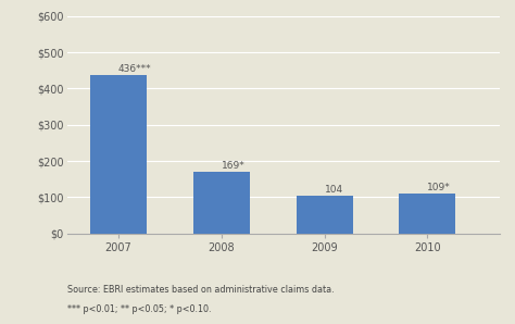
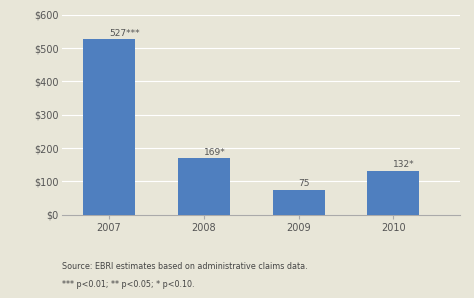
2007: 436*** -> 527***
2009: 104 -> 75
2010: 109* -> 132*
